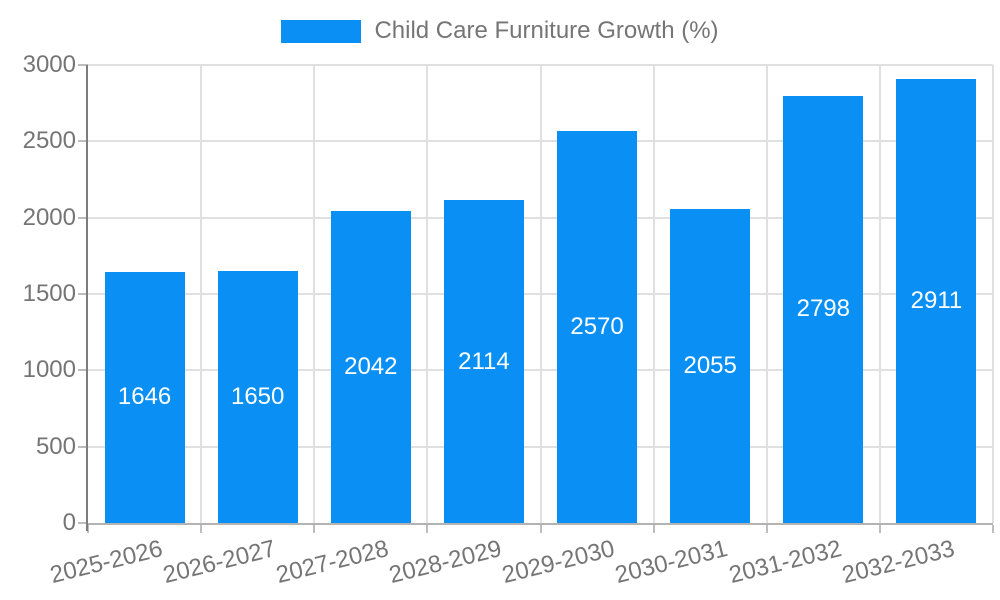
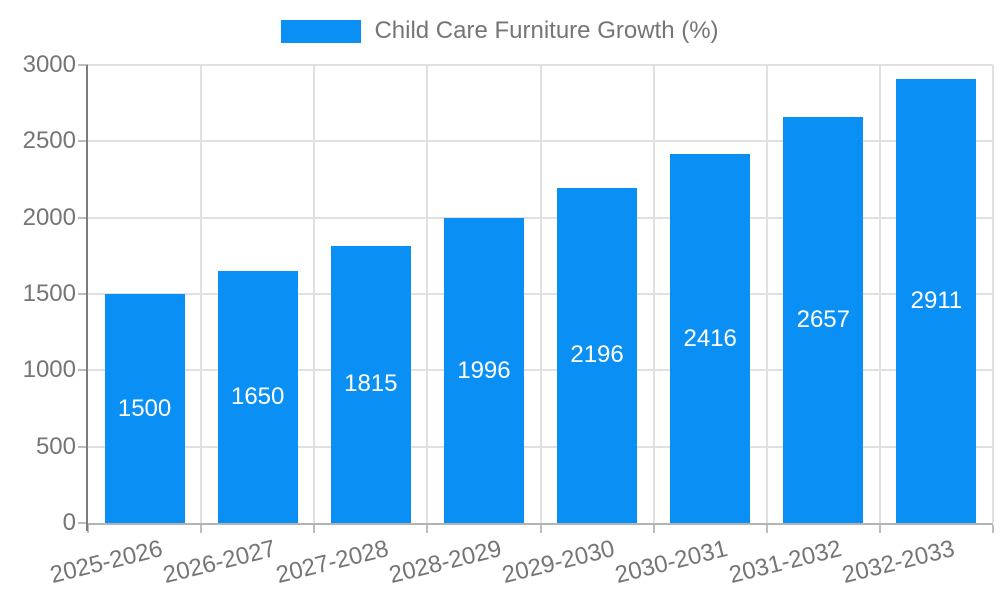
2025-2026: 1646 -> 1500
2027-2028: 2042 -> 1815
2028-2029: 2114 -> 1996
2029-2030: 2570 -> 2196
2030-2031: 2055 -> 2416
2031-2032: 2798 -> 2657
